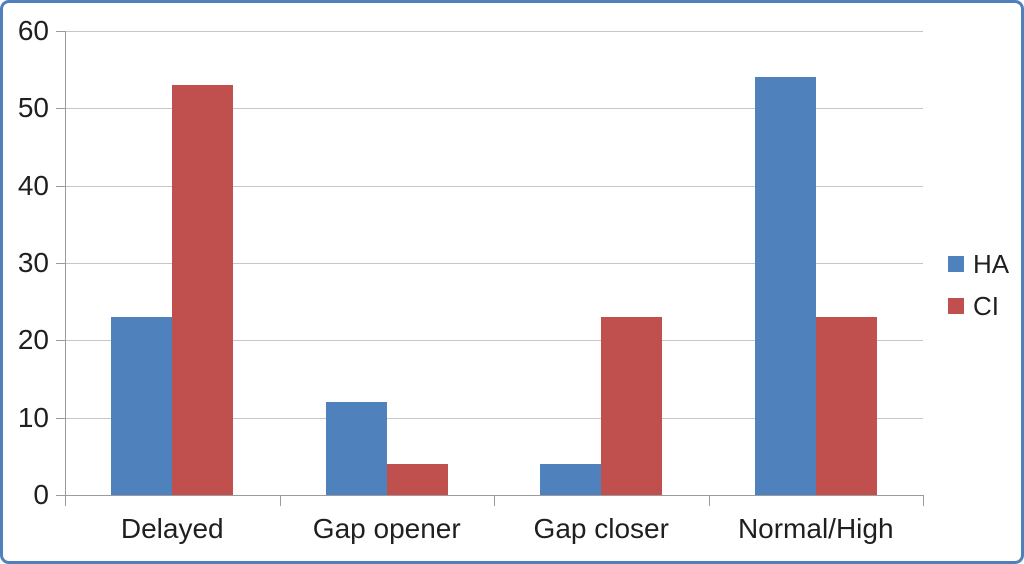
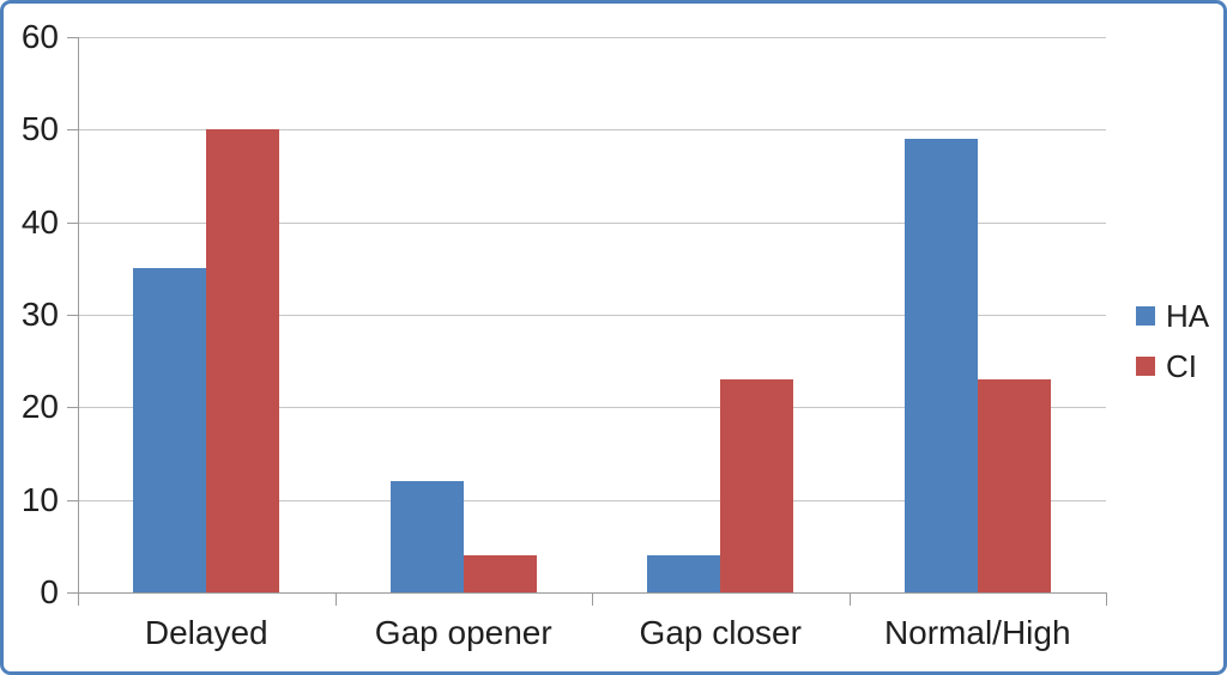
HA/Delayed: 23 -> 35
CI/Delayed: 53 -> 50
HA/Normal/High: 54 -> 49
